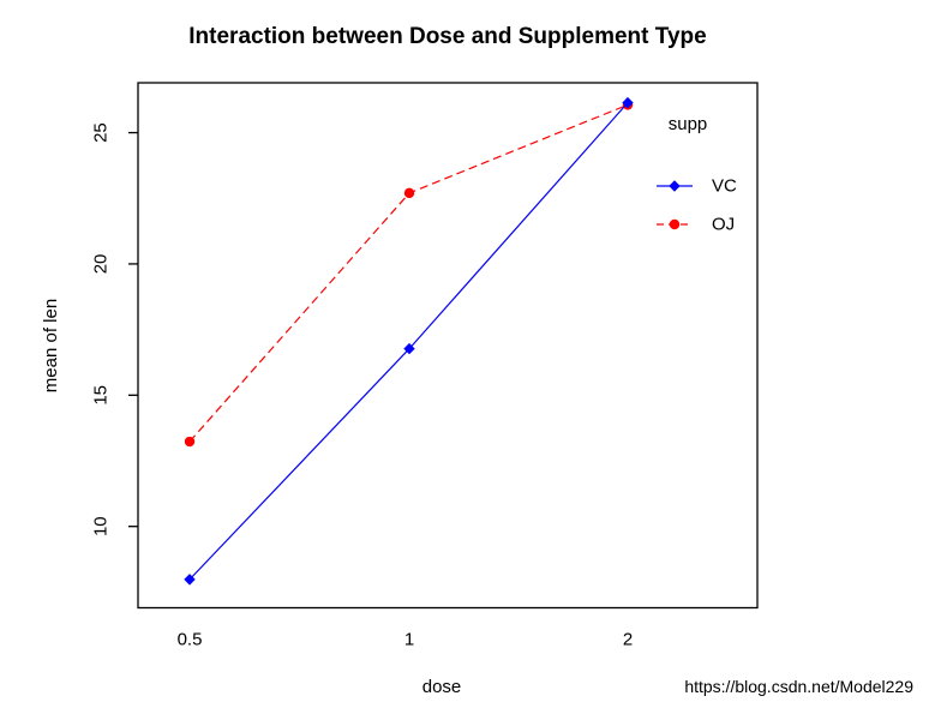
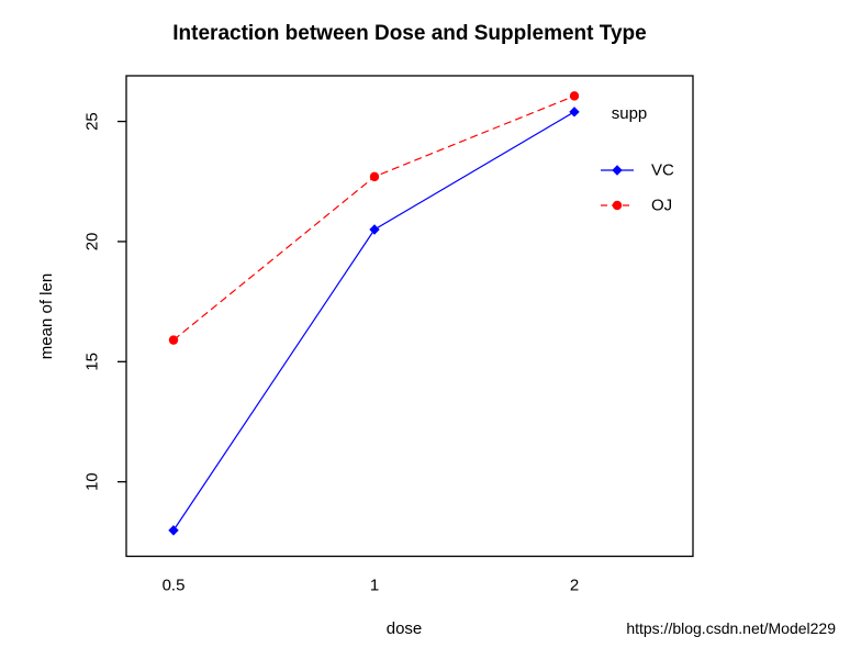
OJ/0.5: 13.2 -> 15.9
VC/1: 16.8 -> 20.5
VC/2: 26.1 -> 25.4
